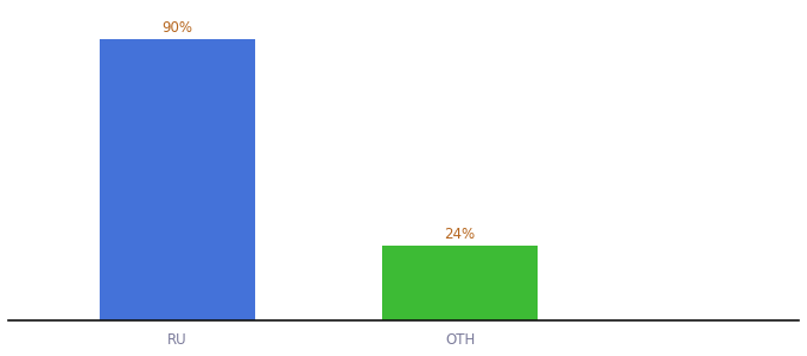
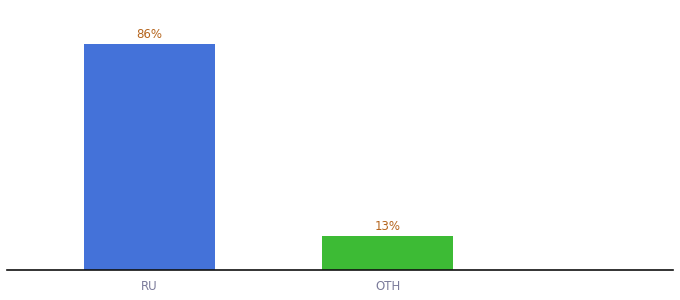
RU: 90% -> 86%
OTH: 24% -> 13%
